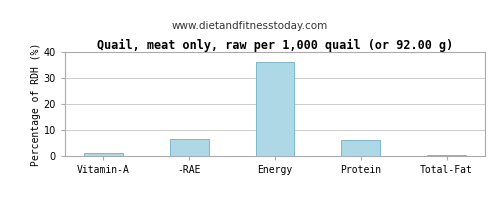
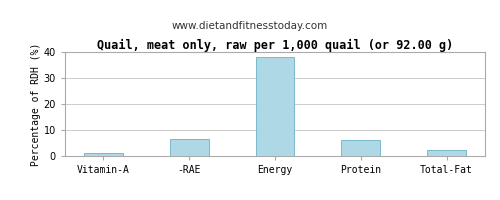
Energy: 36.0 -> 38.0
Total-Fat: 0.3 -> 2.5
